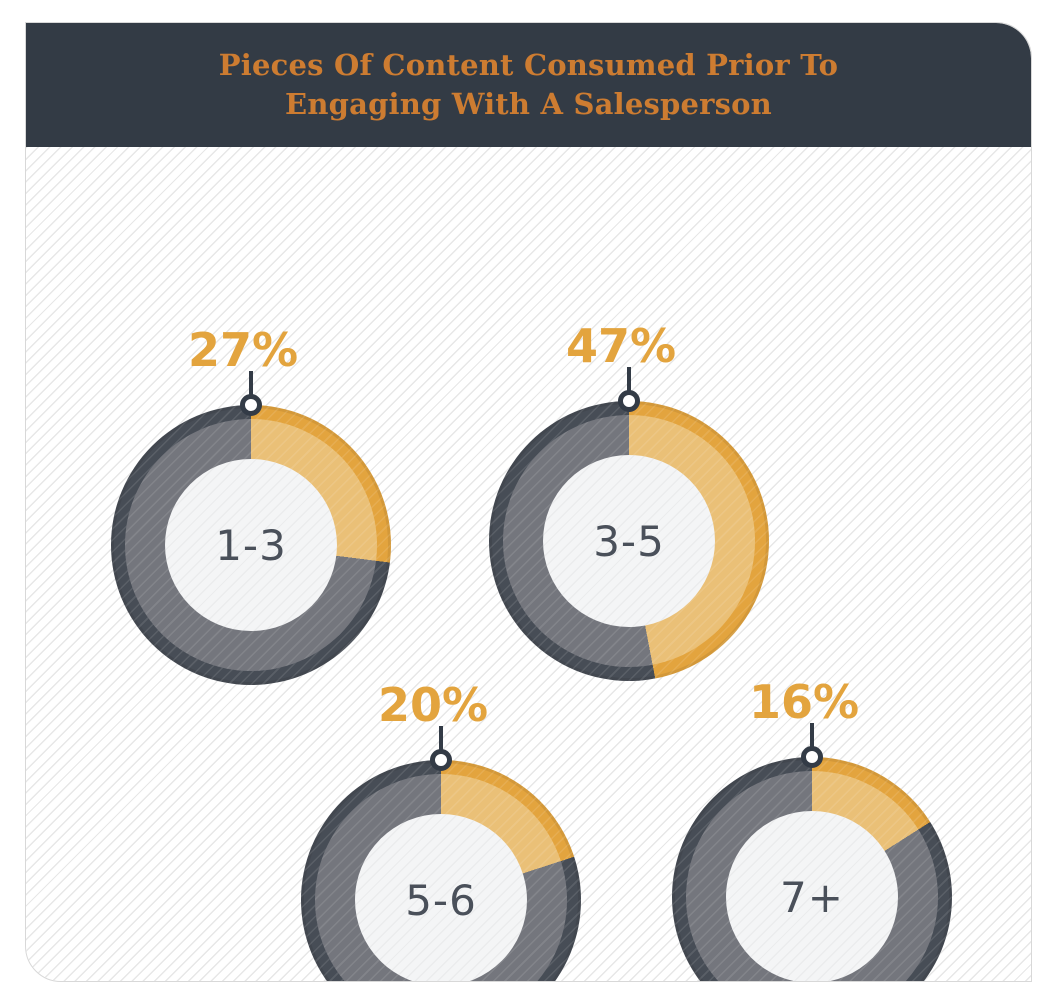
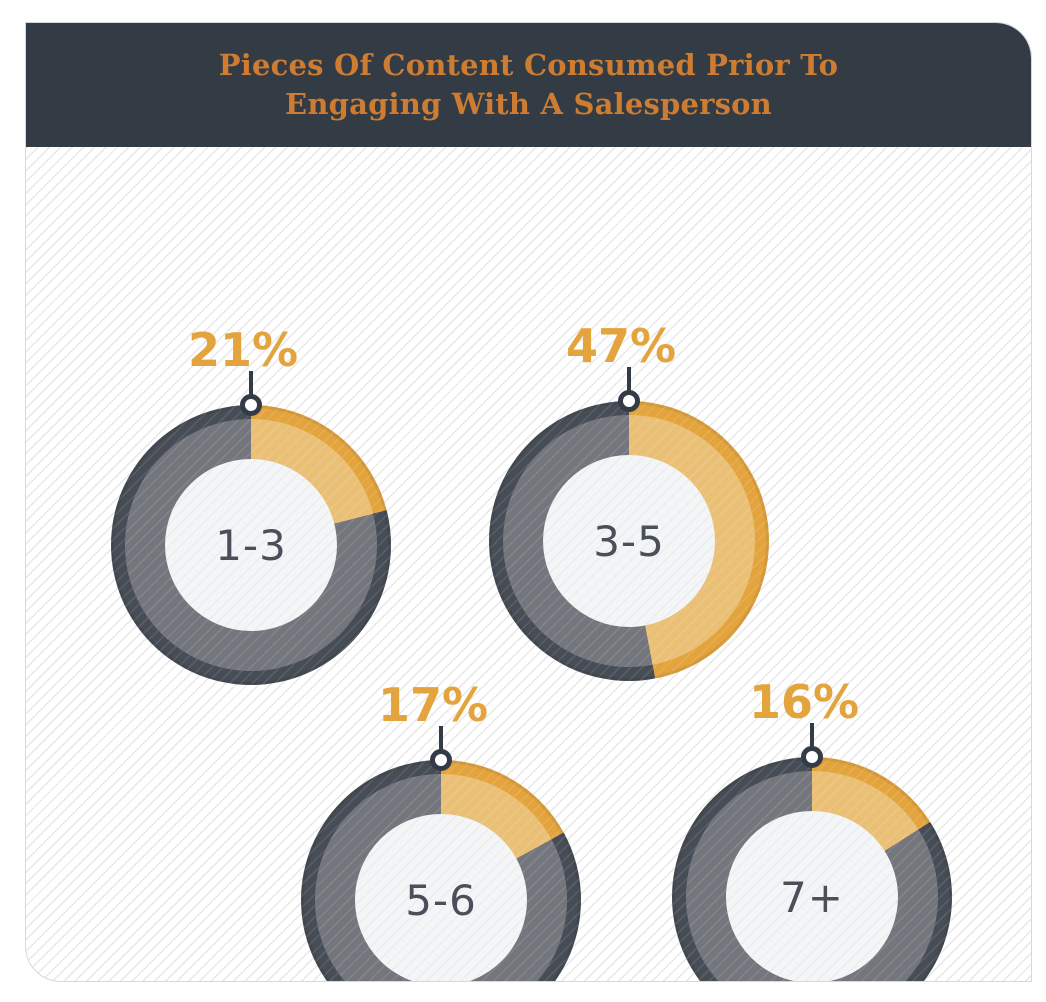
1-3: 27% -> 21%
5-6: 20% -> 17%
